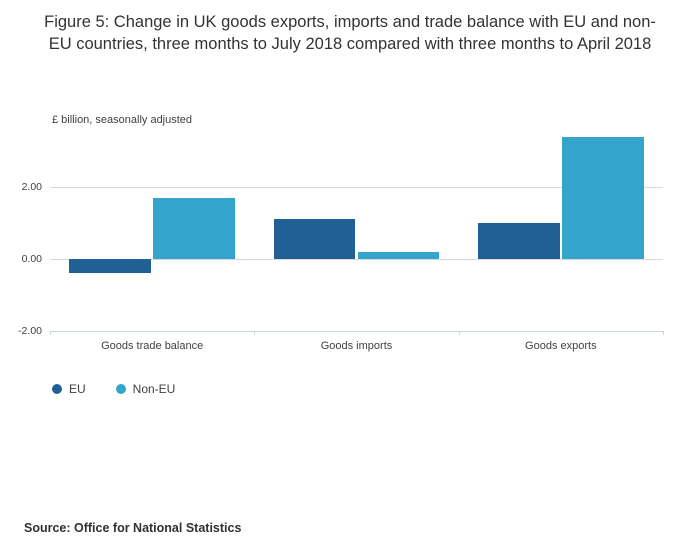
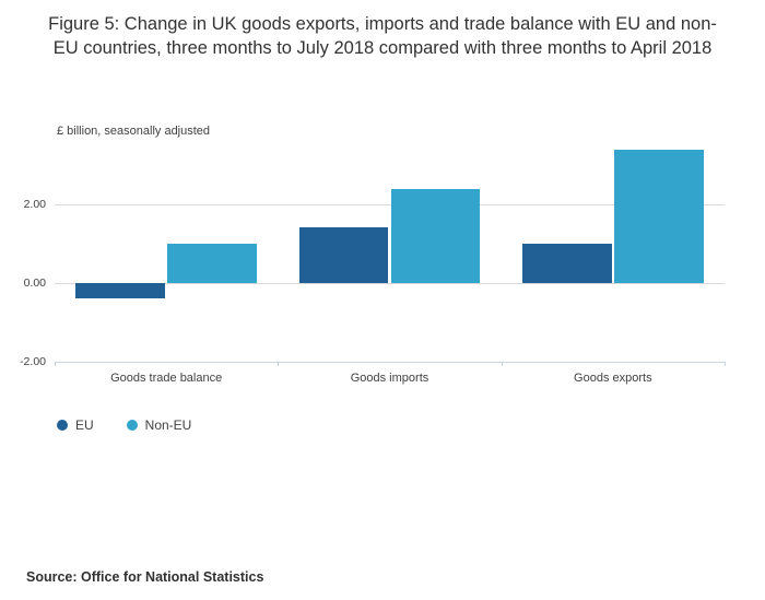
Non-EU/Goods trade balance: 1.7 -> 1.0
EU/Goods imports: 1.1 -> 1.4
Non-EU/Goods imports: 0.2 -> 2.4
